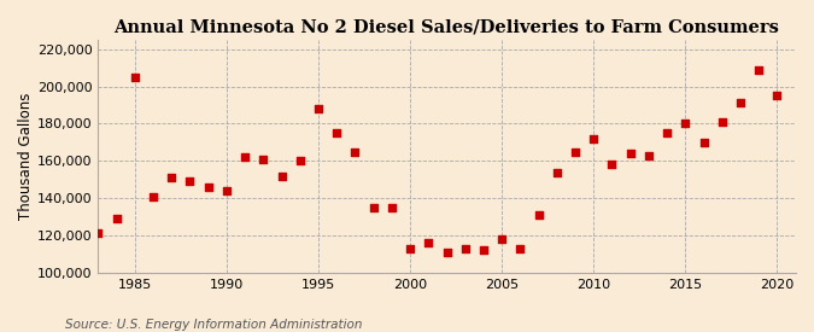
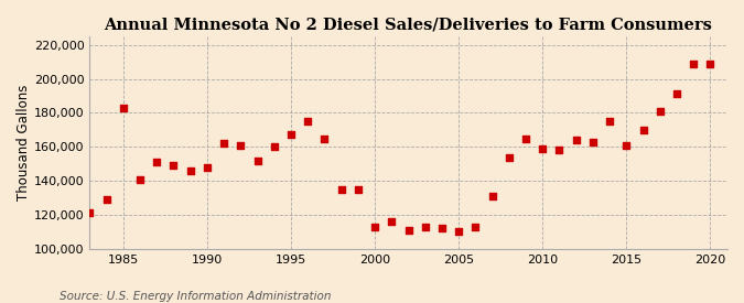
1985: 205,000 -> 183,000
1990: 144,000 -> 148,000
1995: 188,000 -> 167,000
2005: 118,000 -> 110,000
2010: 172,000 -> 159,000
2015: 180,000 -> 161,000
2020: 195,000 -> 209,000
